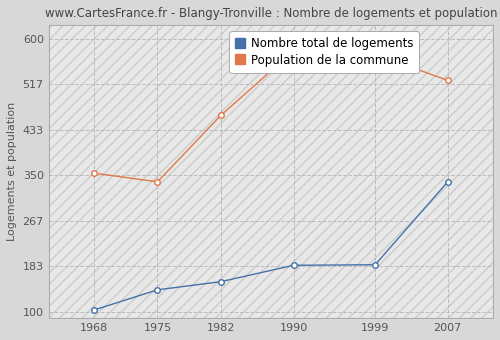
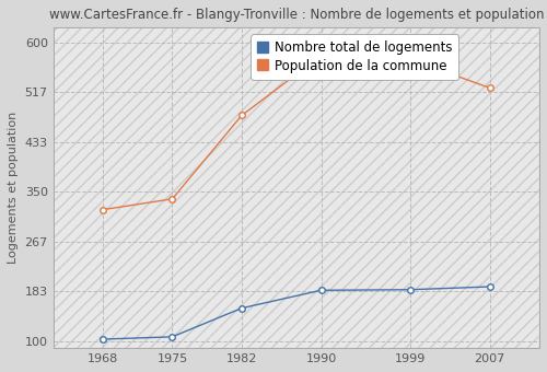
Population de la commune/1968: 354 -> 320
Nombre total de logements/1975: 140 -> 107
Population de la commune/1982: 460 -> 478
Nombre total de logements/2007: 338 -> 191
